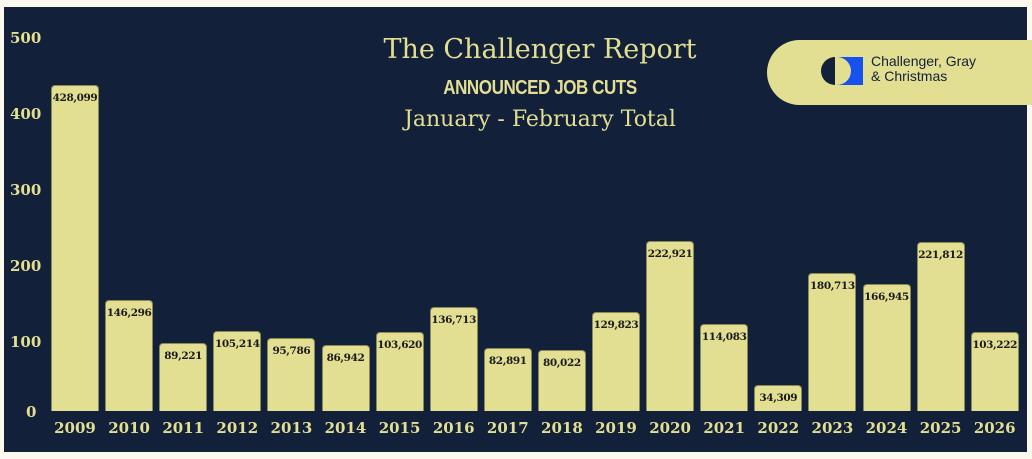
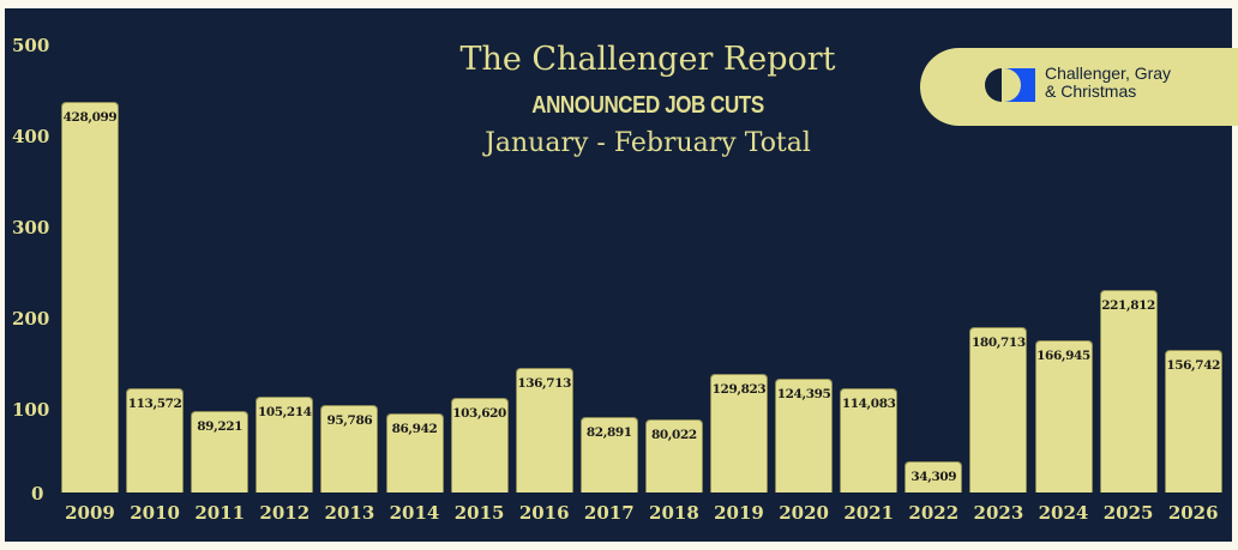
2010: 146,296 -> 113,572
2020: 222,921 -> 124,395
2026: 103,222 -> 156,742
